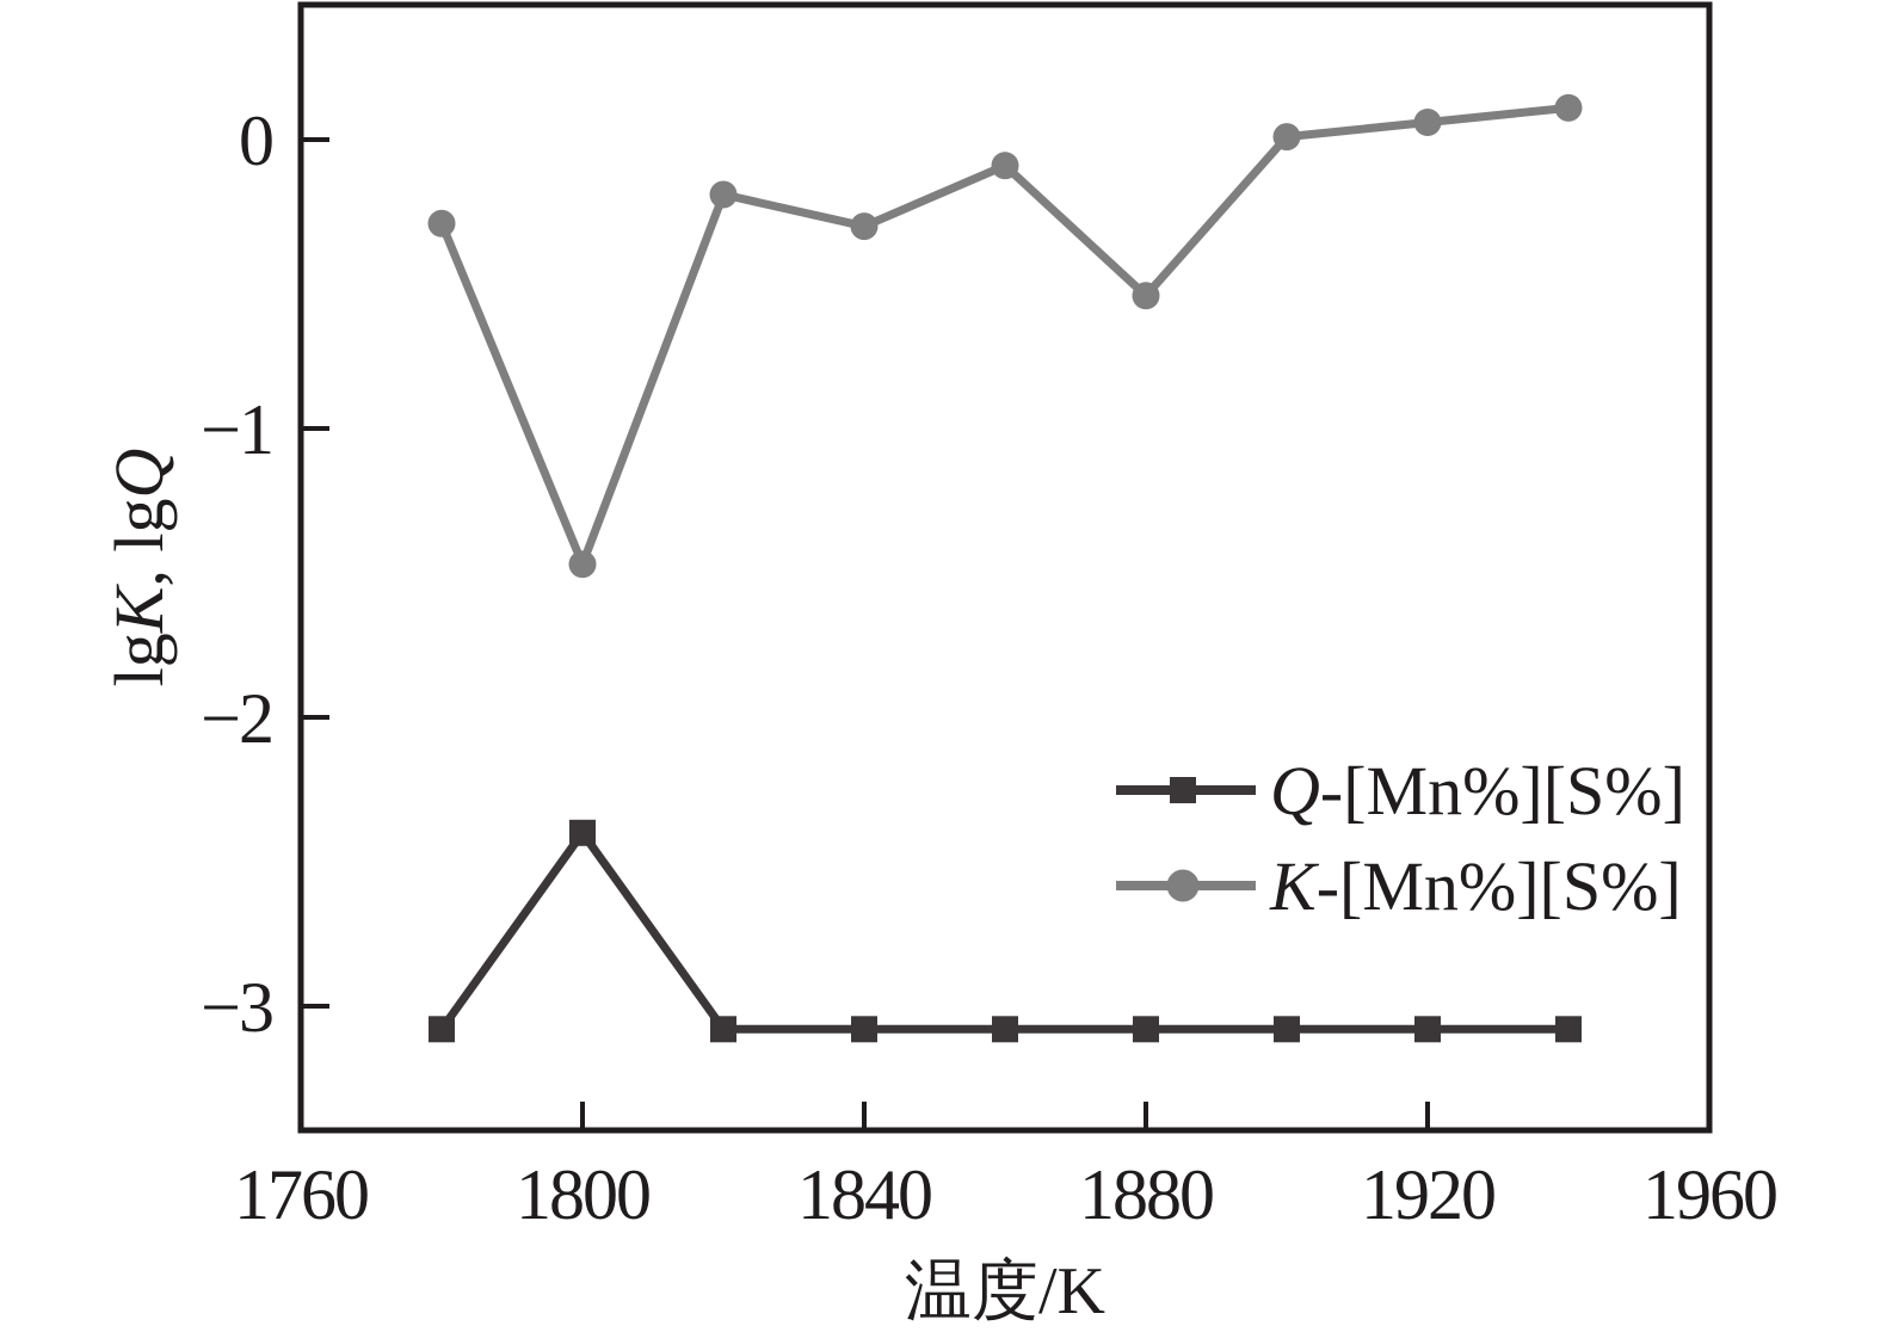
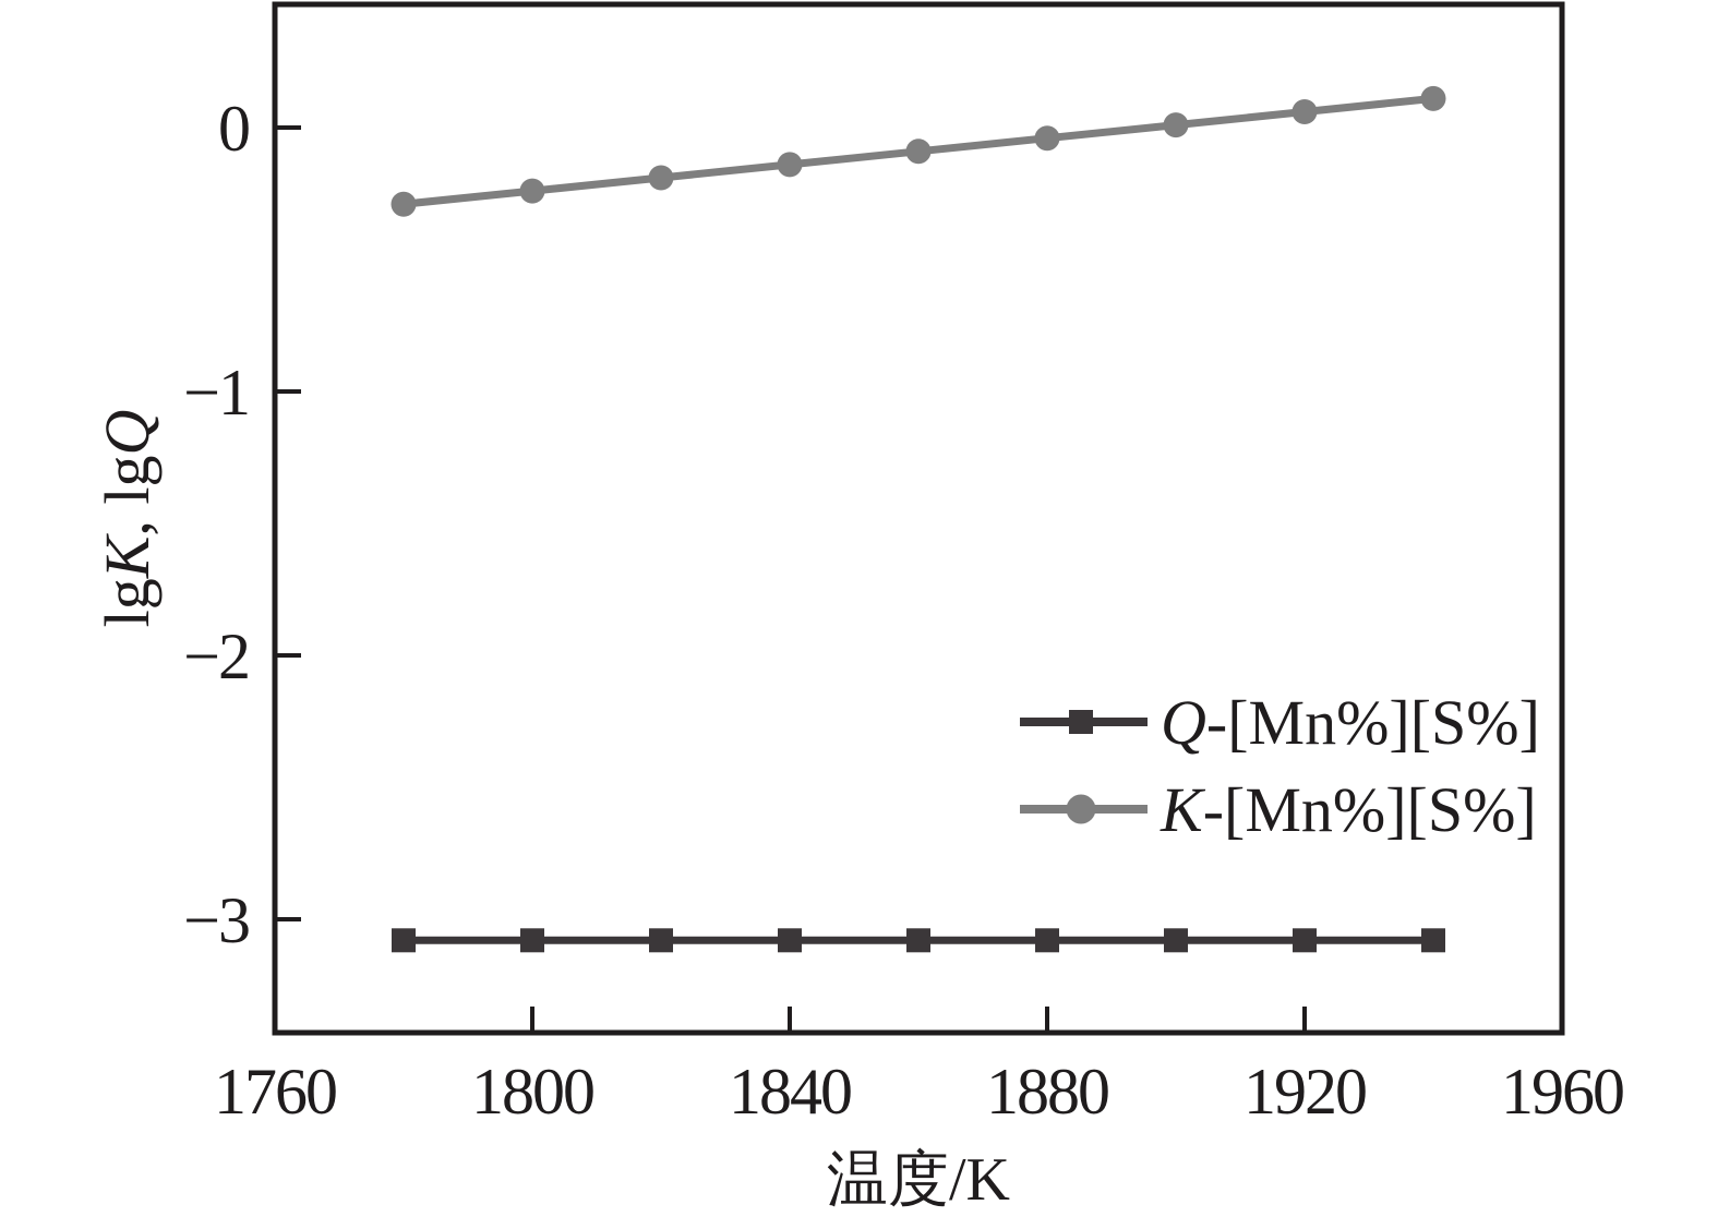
Q-[Mn%][S%]/1800: -2.40 -> -3.08
K-[Mn%][S%]/1800: -1.47 -> -0.24
K-[Mn%][S%]/1840: -0.30 -> -0.14
K-[Mn%][S%]/1880: -0.54 -> -0.04
